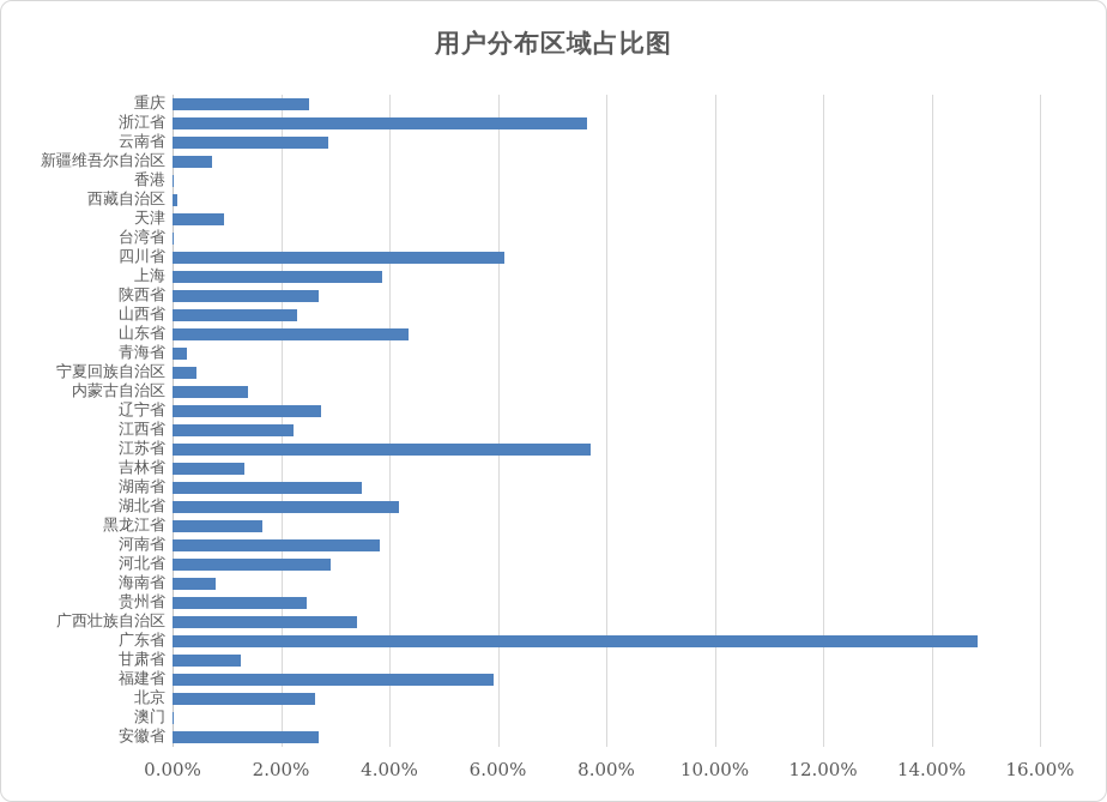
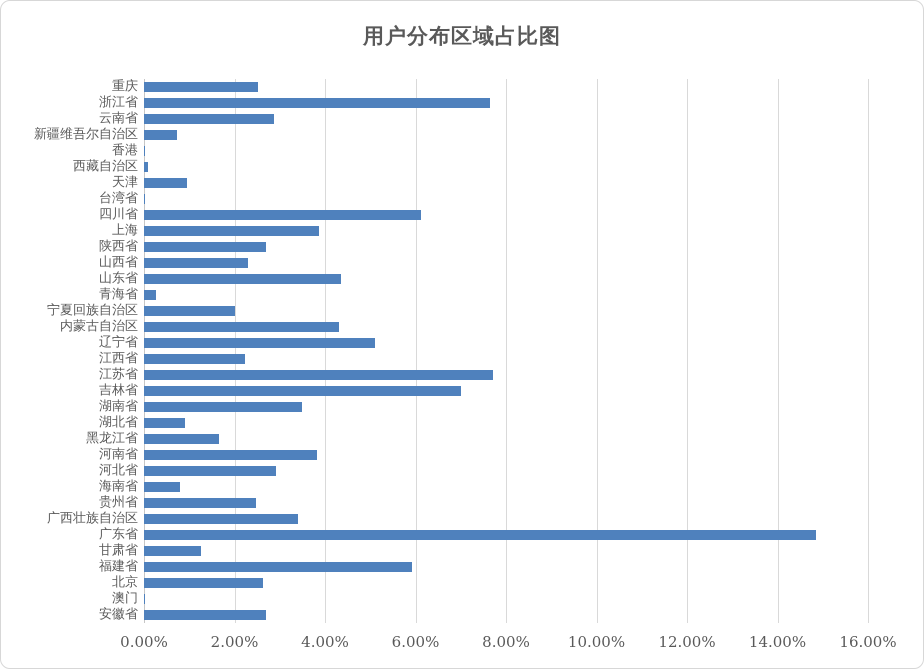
宁夏回族自治区: 0.4% -> 2.0%
内蒙古自治区: 1.4% -> 4.3%
辽宁省: 2.7% -> 5.1%
吉林省: 1.3% -> 7.0%
湖北省: 4.2% -> 0.9%
